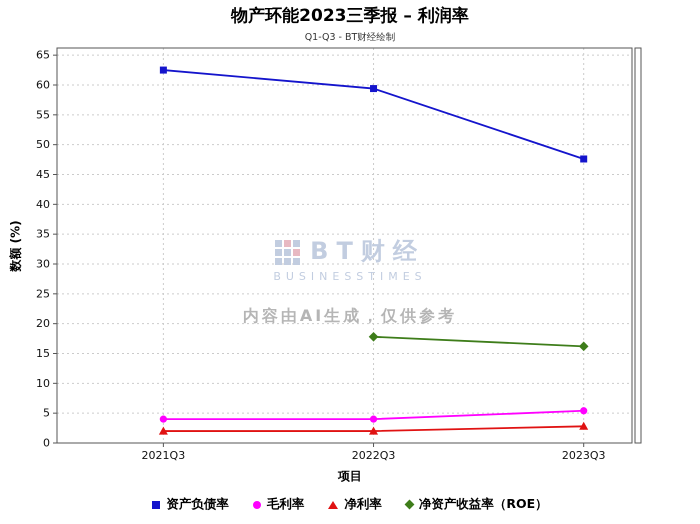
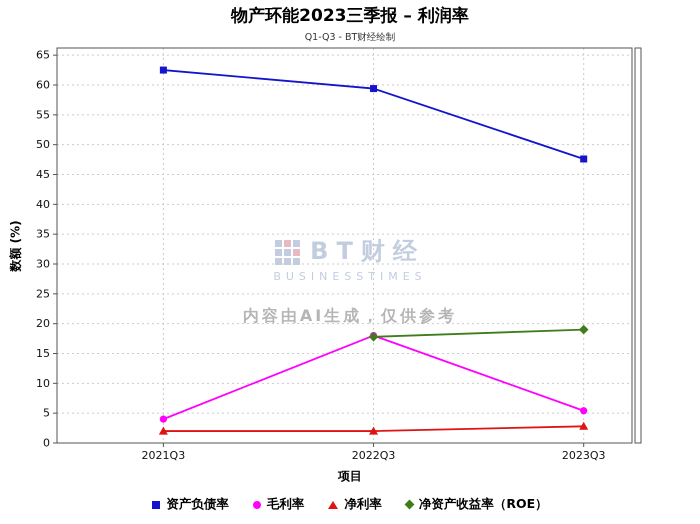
毛利率/2022Q3: 4 -> 18
净资产收益率（ROE）/2023Q3: 16 -> 19
